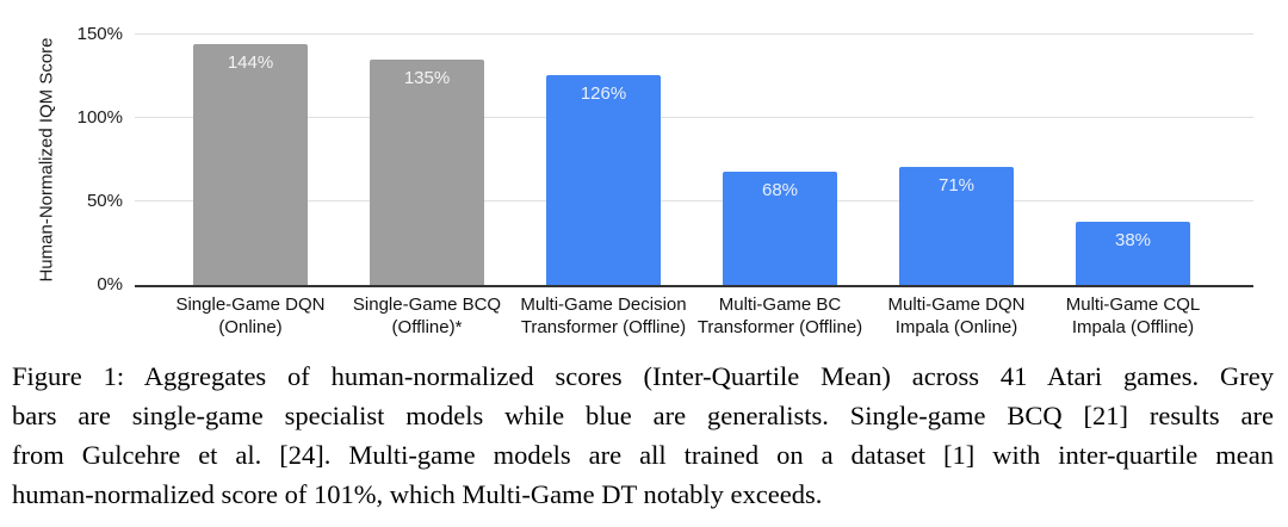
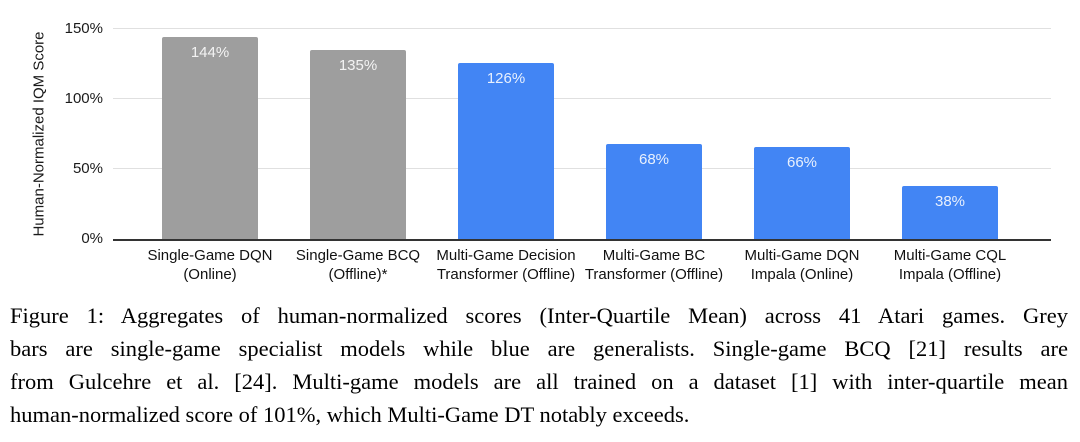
Multi-Game DQN Impala (Online): 71% -> 66%
